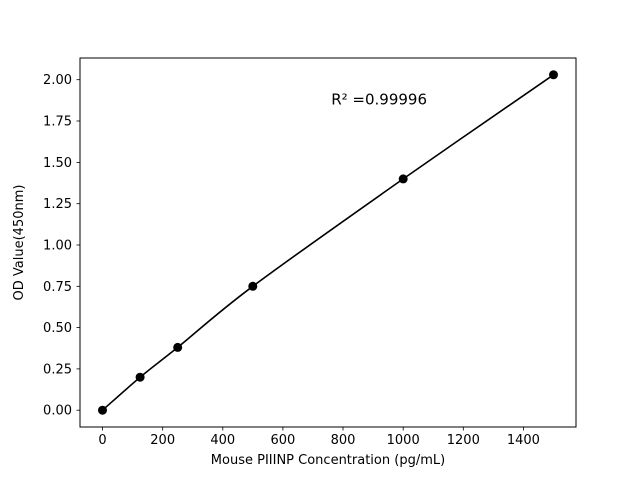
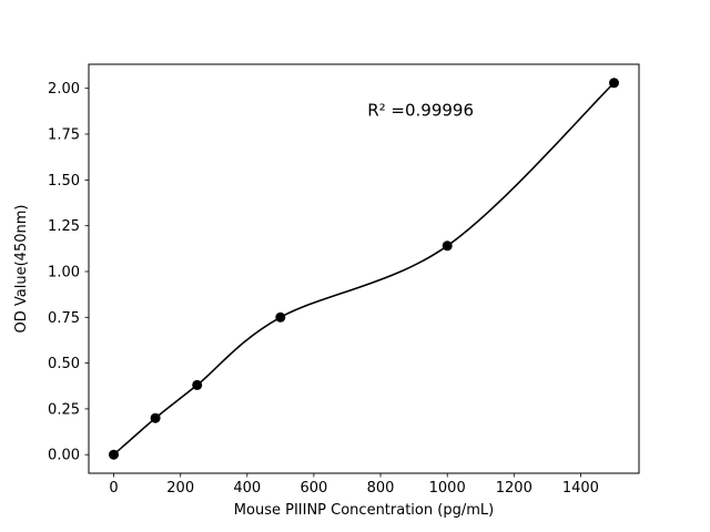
1000: 1.40 -> 1.14
